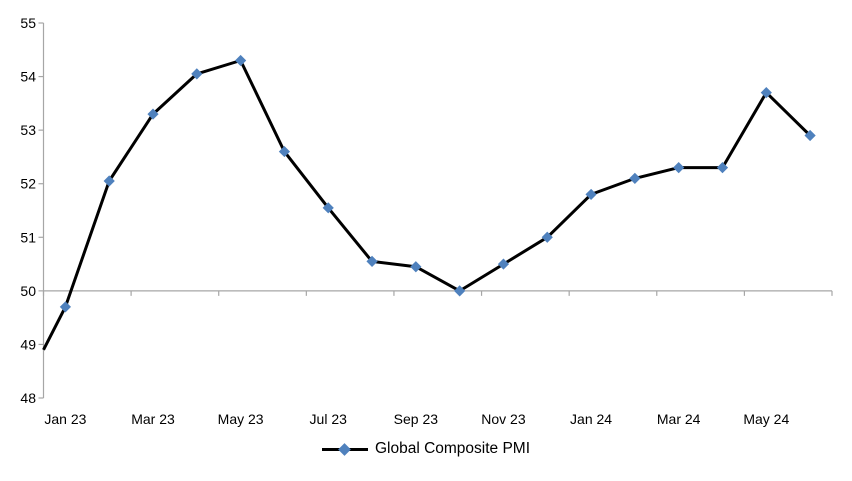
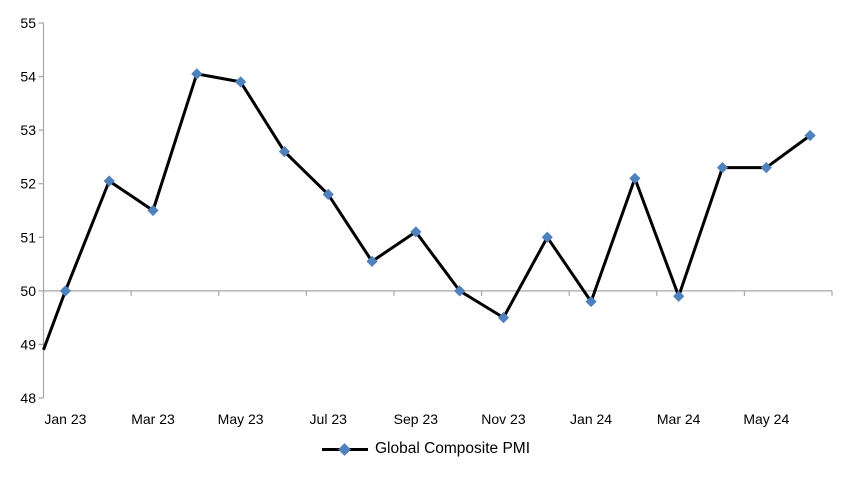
Jan 23: 49.7 -> 50.0
Mar 23: 53.3 -> 51.5
May 23: 54.3 -> 53.9
Jul 23: 51.5 -> 51.8
Sep 23: 50.5 -> 51.1
Nov 23: 50.5 -> 49.5
Jan 24: 51.8 -> 49.8
Mar 24: 52.3 -> 49.9
May 24: 53.7 -> 52.3
